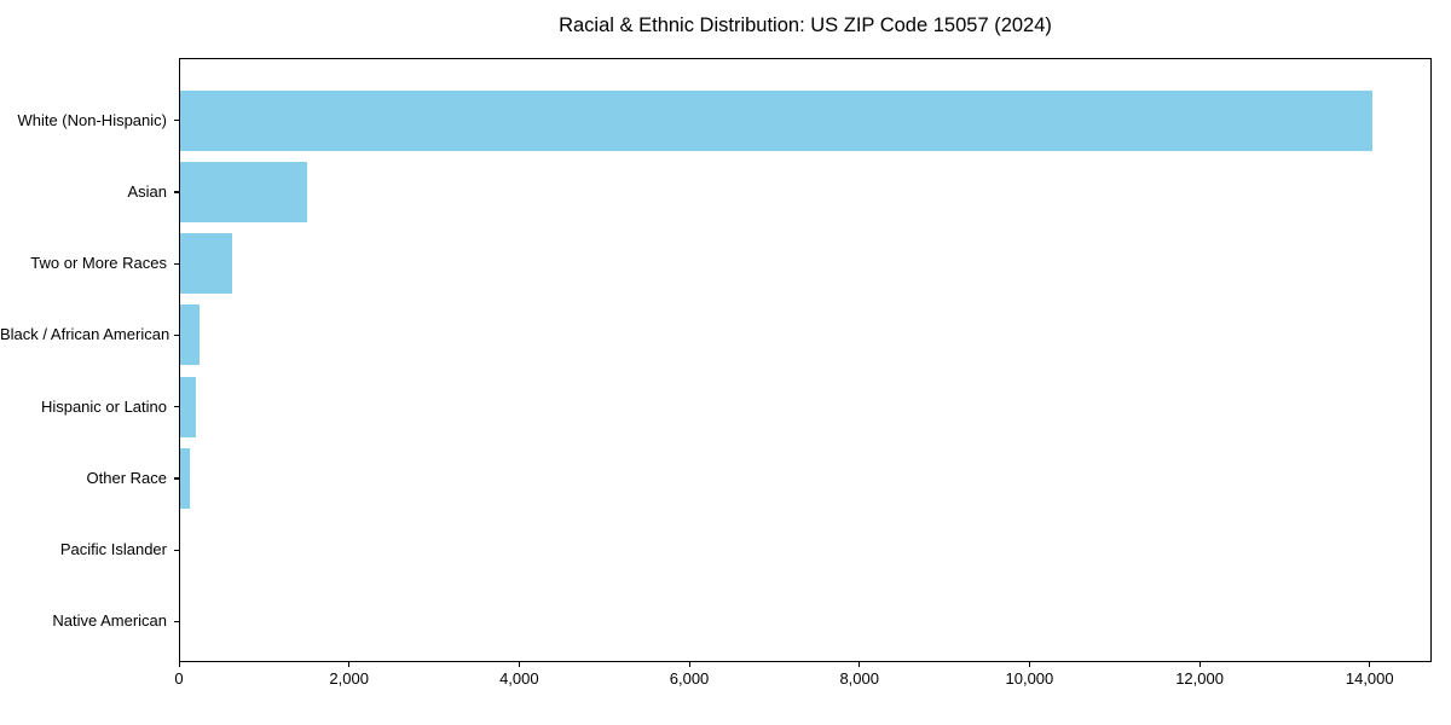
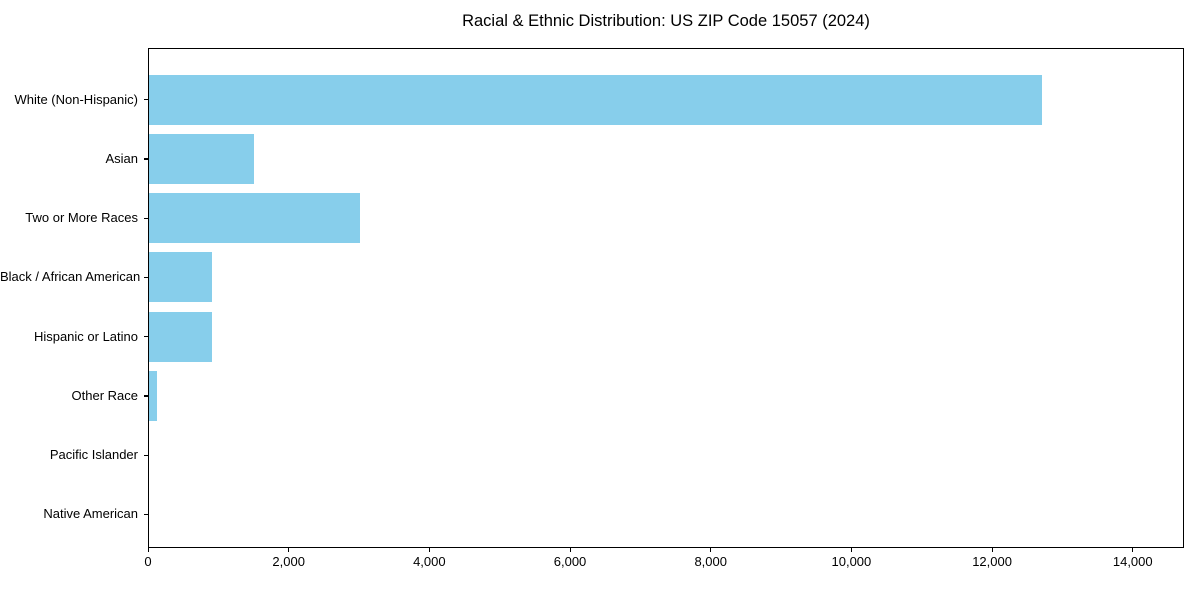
White (Non-Hispanic): 14000 -> 12700
Two or More Races: 600 -> 3000
Black / African American: 200 -> 900
Hispanic or Latino: 200 -> 900
